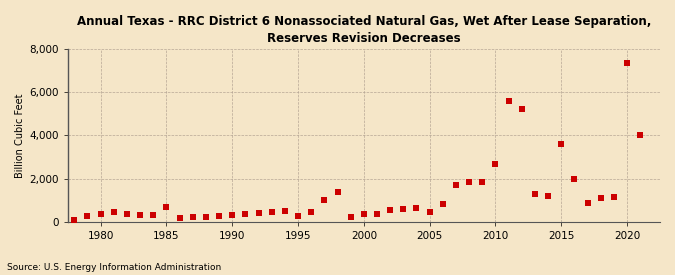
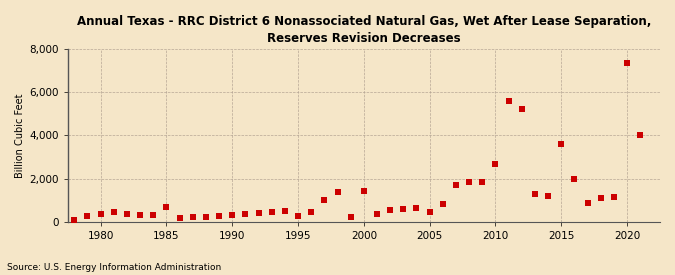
2000: 340 -> 1,400
